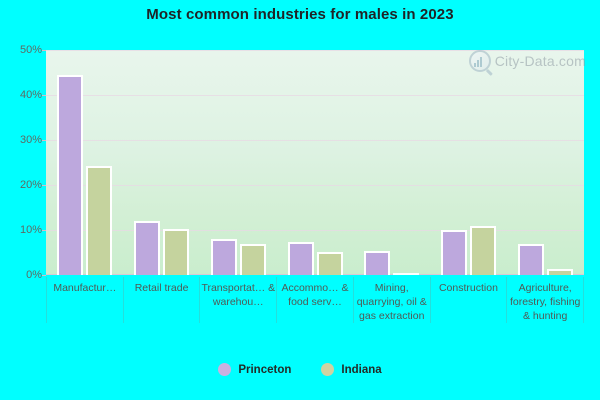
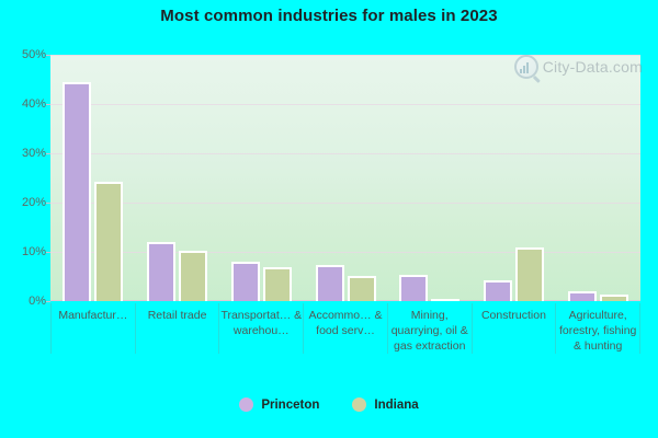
Princeton/Construction: 10% -> 4%
Princeton/Agriculture, forestry, fishing & hunting: 7% -> 2%
